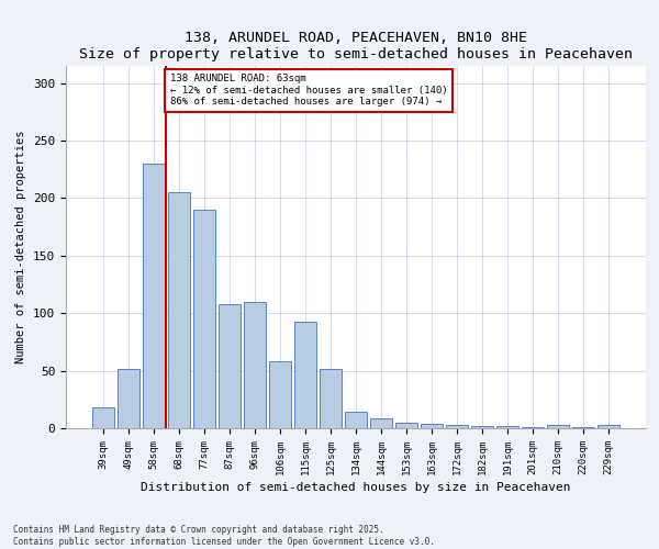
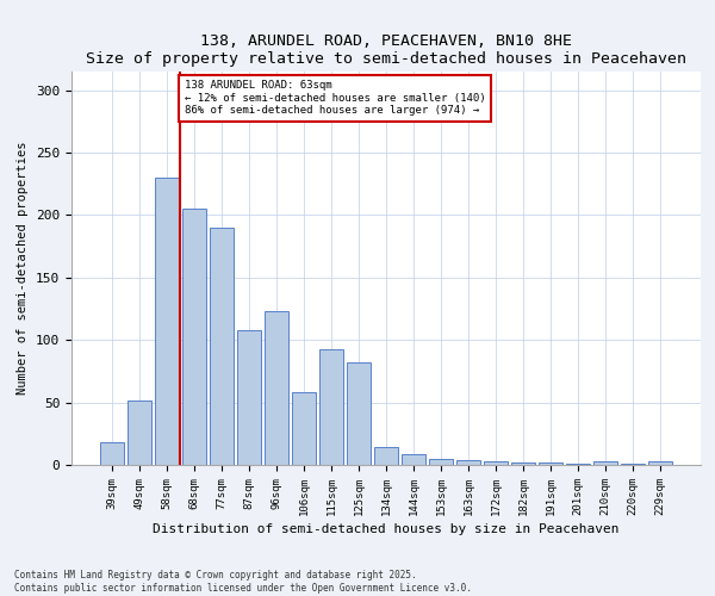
96sqm: 110 -> 123
125sqm: 52 -> 82
